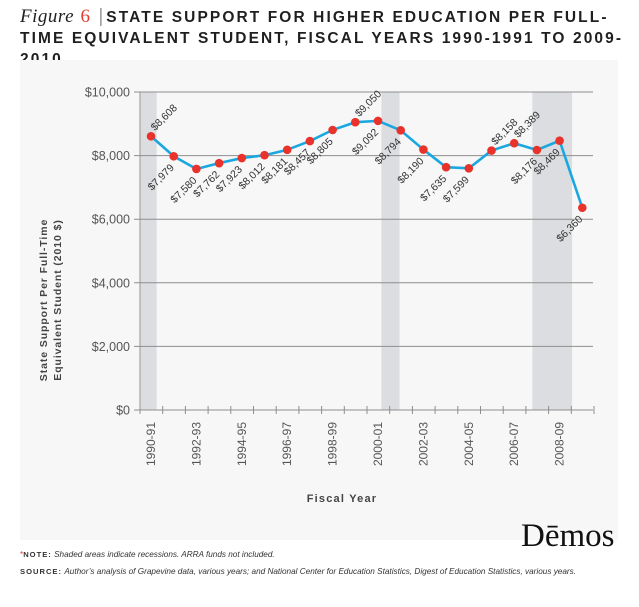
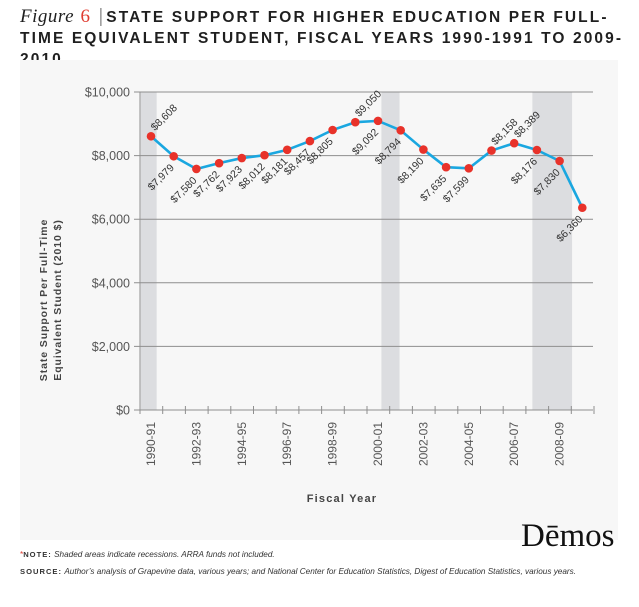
2008-09: $8,469 -> $7,830
